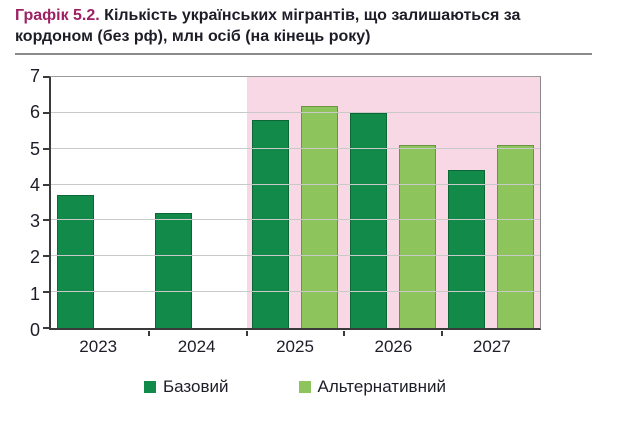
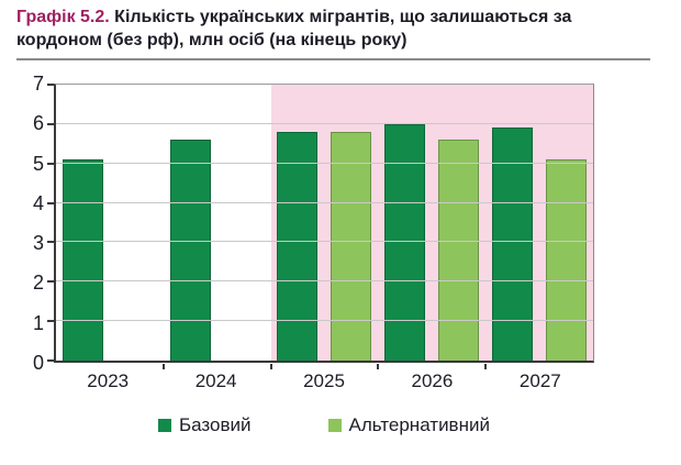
Базовий/2023: 3.7 -> 5.1
Базовий/2024: 3.2 -> 5.6
Альтернативний/2025: 6.2 -> 5.8
Альтернативний/2026: 5.1 -> 5.6
Базовий/2027: 4.4 -> 5.9
